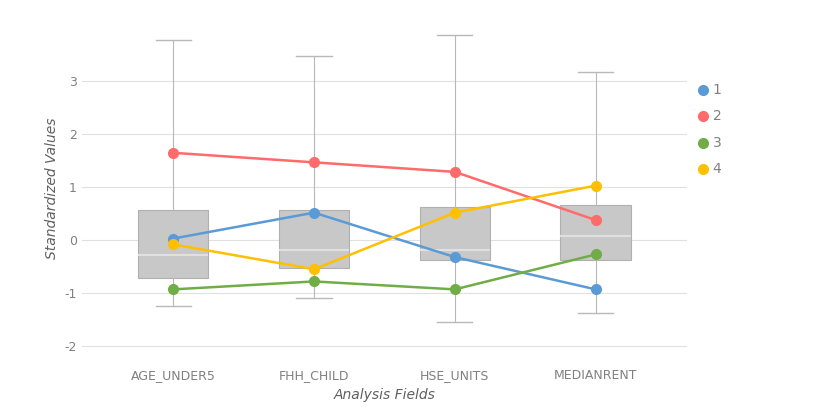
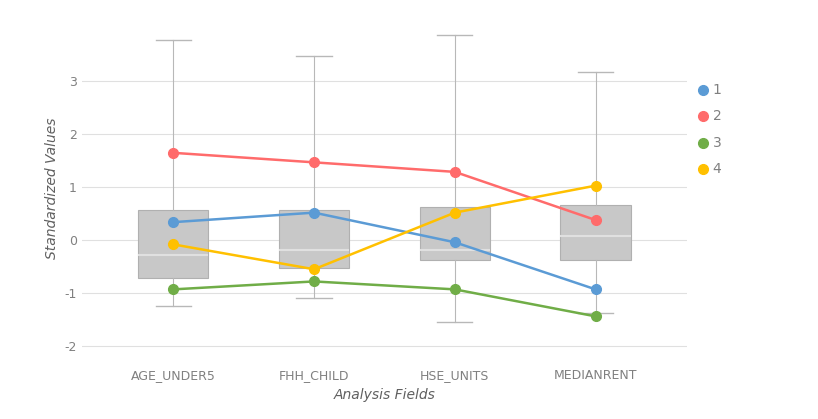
1/AGE_UNDER5: 0.03 -> 0.34
1/HSE_UNITS: -0.32 -> -0.04
3/MEDIANRENT: -0.27 -> -1.44
